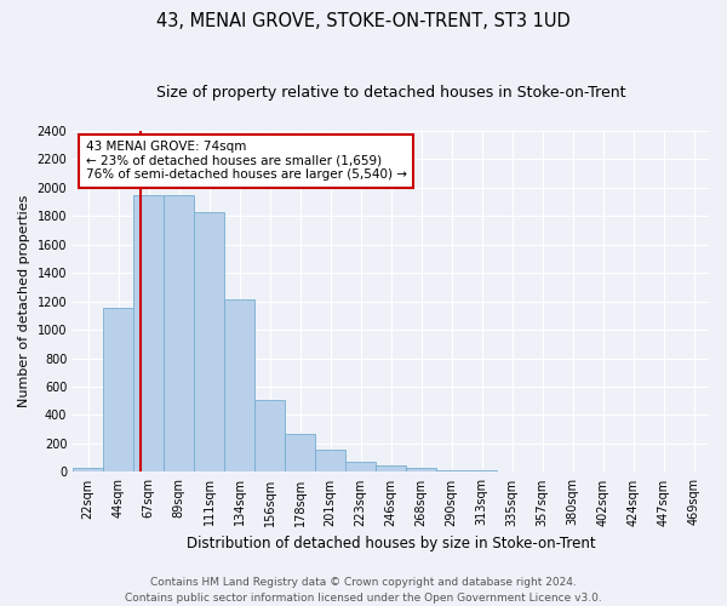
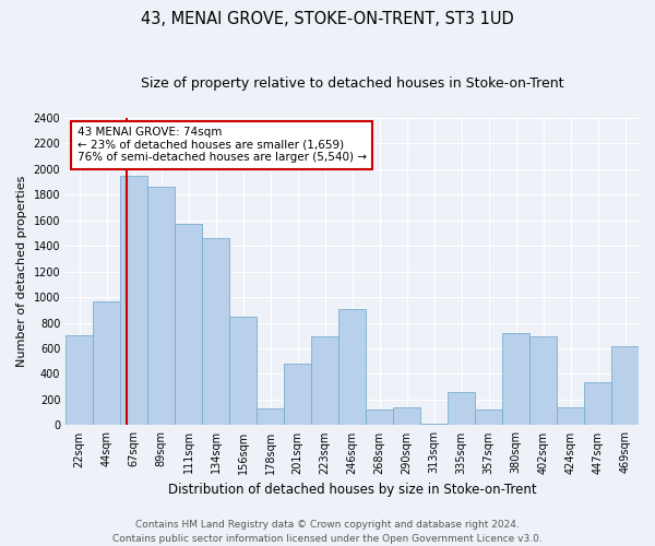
22sqm: 20 -> 700
44sqm: 1150 -> 970
89sqm: 1950 -> 1860
111sqm: 1830 -> 1570
134sqm: 1210 -> 1460
156sqm: 510 -> 850
178sqm: 270 -> 130
201sqm: 160 -> 480
223sqm: 80 -> 690
246sqm: 40 -> 910
268sqm: 30 -> 120
290sqm: 20 -> 140
335sqm: 0 -> 260
357sqm: 0 -> 120
380sqm: 0 -> 720
402sqm: 0 -> 690
424sqm: 0 -> 140
447sqm: 0 -> 340
469sqm: 0 -> 620
